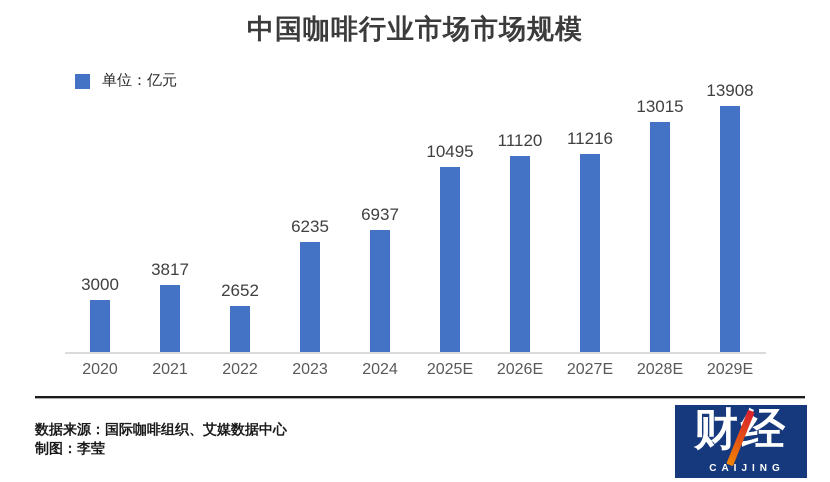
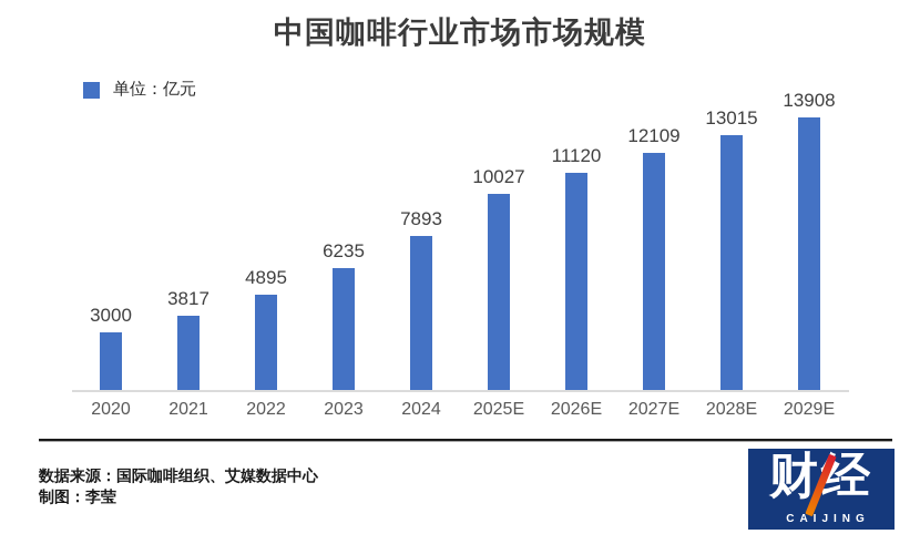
2022: 2652 -> 4895
2024: 6937 -> 7893
2025E: 10495 -> 10027
2027E: 11216 -> 12109
